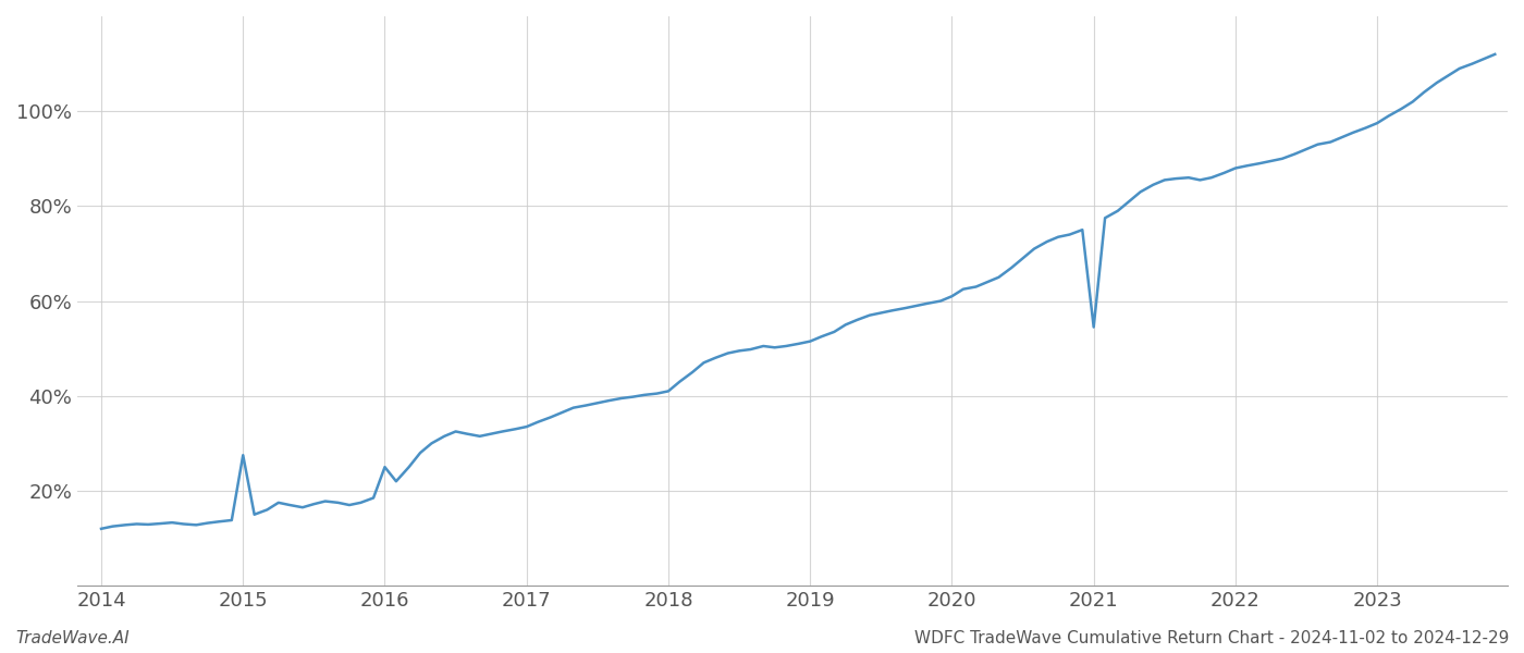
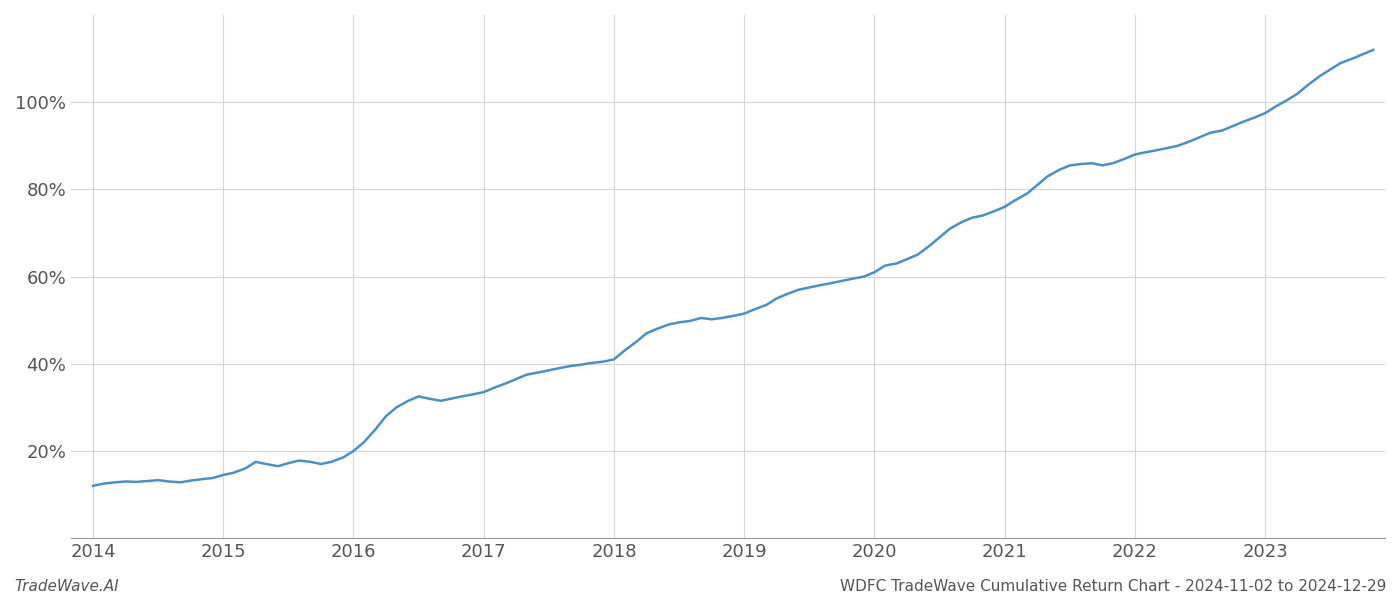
2015: 27.5% -> 14.5%
2016: 25.0% -> 20.0%
2021: 54.5% -> 76.0%
